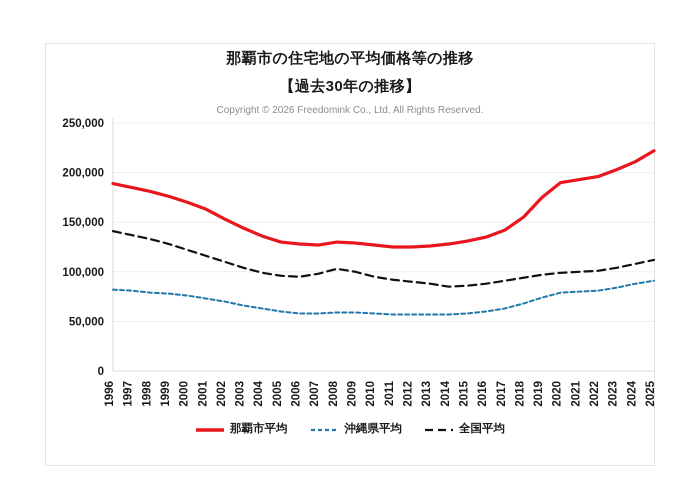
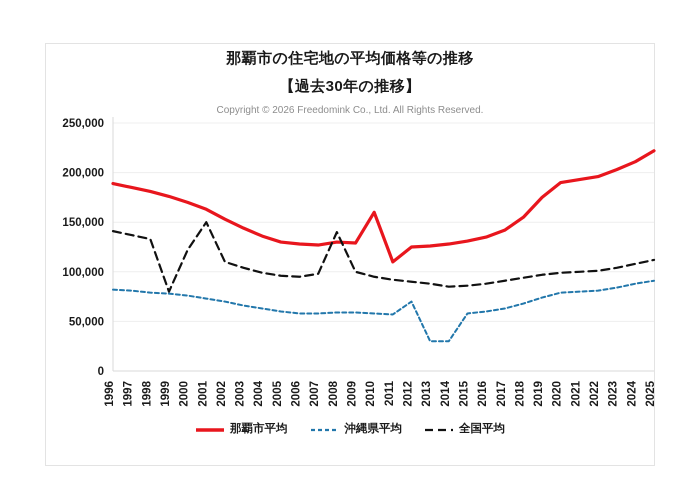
全国平均/1999: 130000 -> 80000
全国平均/2001: 120000 -> 150000
全国平均/2008: 100000 -> 140000
那覇市平均/2010: 130000 -> 160000
那覇市平均/2011: 120000 -> 110000
沖縄県平均/2012: 60000 -> 70000
沖縄県平均/2013: 60000 -> 30000
沖縄県平均/2014: 60000 -> 30000
